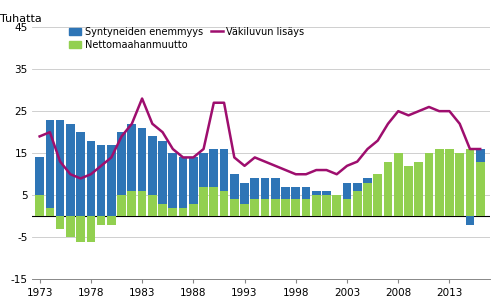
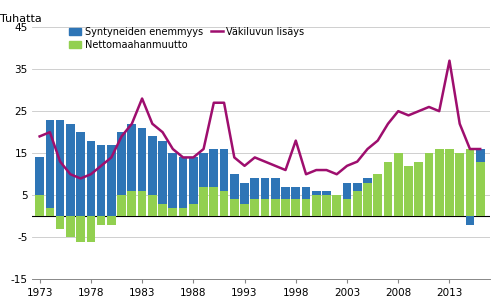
Väkiluvun lisäys/1998: 10 -> 18
Väkiluvun lisäys/2013: 25 -> 37
